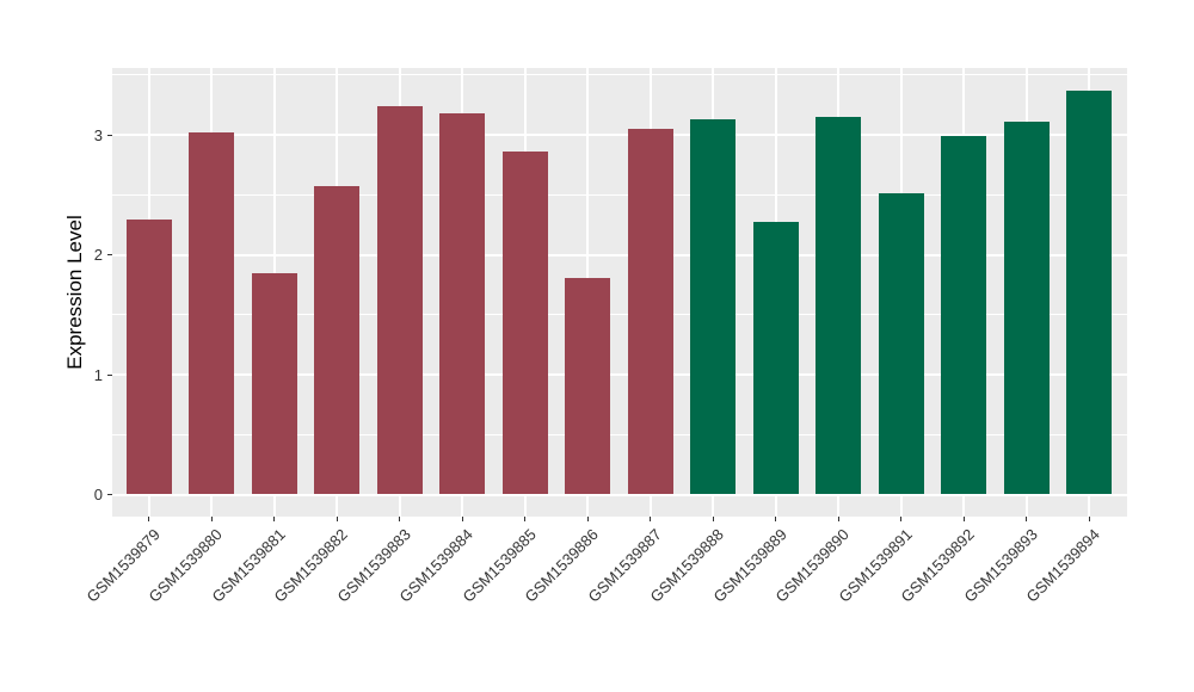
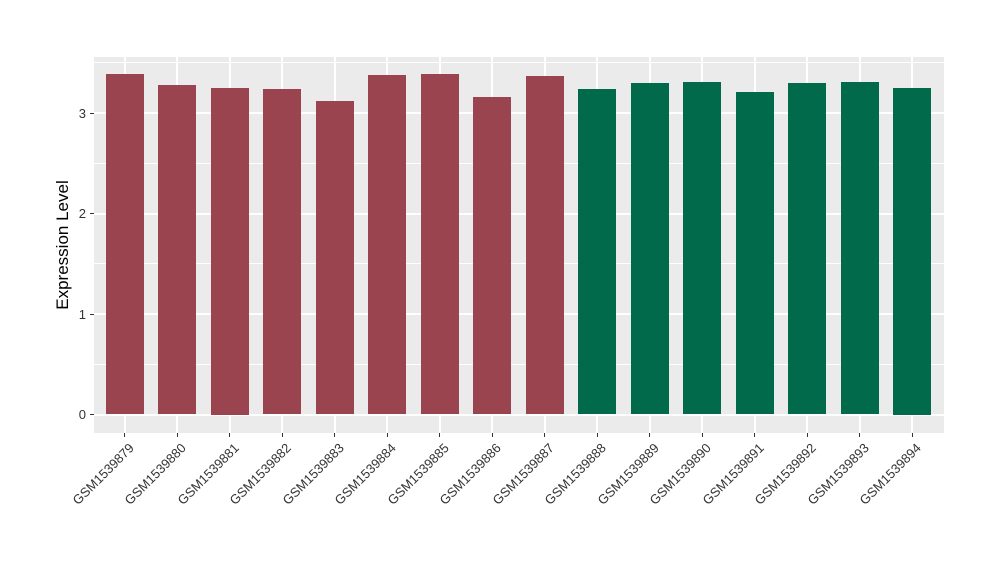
GSM1539879: 2.29 -> 3.39
GSM1539880: 3.02 -> 3.28
GSM1539881: 1.85 -> 3.25
GSM1539882: 2.57 -> 3.24
GSM1539883: 3.24 -> 3.12
GSM1539884: 3.18 -> 3.38
GSM1539885: 2.86 -> 3.39
GSM1539886: 1.81 -> 3.16
GSM1539887: 3.05 -> 3.37
GSM1539888: 3.13 -> 3.24
GSM1539889: 2.27 -> 3.30
GSM1539890: 3.15 -> 3.31
GSM1539891: 2.51 -> 3.21
GSM1539892: 2.99 -> 3.30
GSM1539893: 3.11 -> 3.31
GSM1539894: 3.37 -> 3.25
